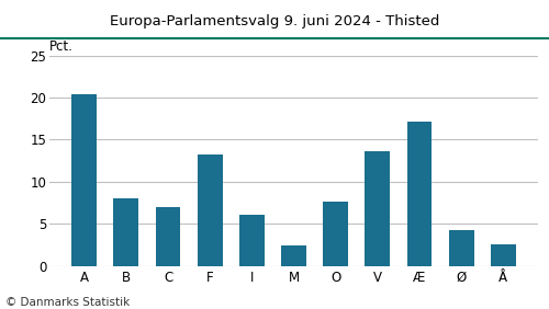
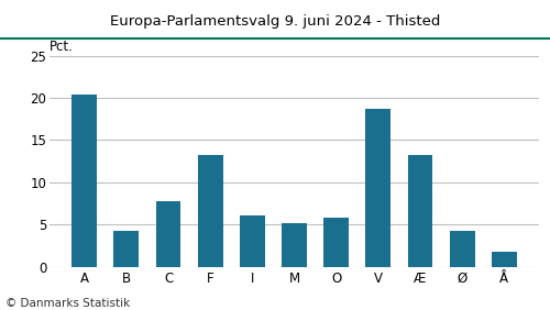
B: 8.0 -> 4.3
C: 7.0 -> 7.8
M: 2.4 -> 5.1
O: 7.6 -> 5.8
V: 13.6 -> 18.7
Æ: 17.2 -> 13.3
Å: 2.6 -> 1.8
